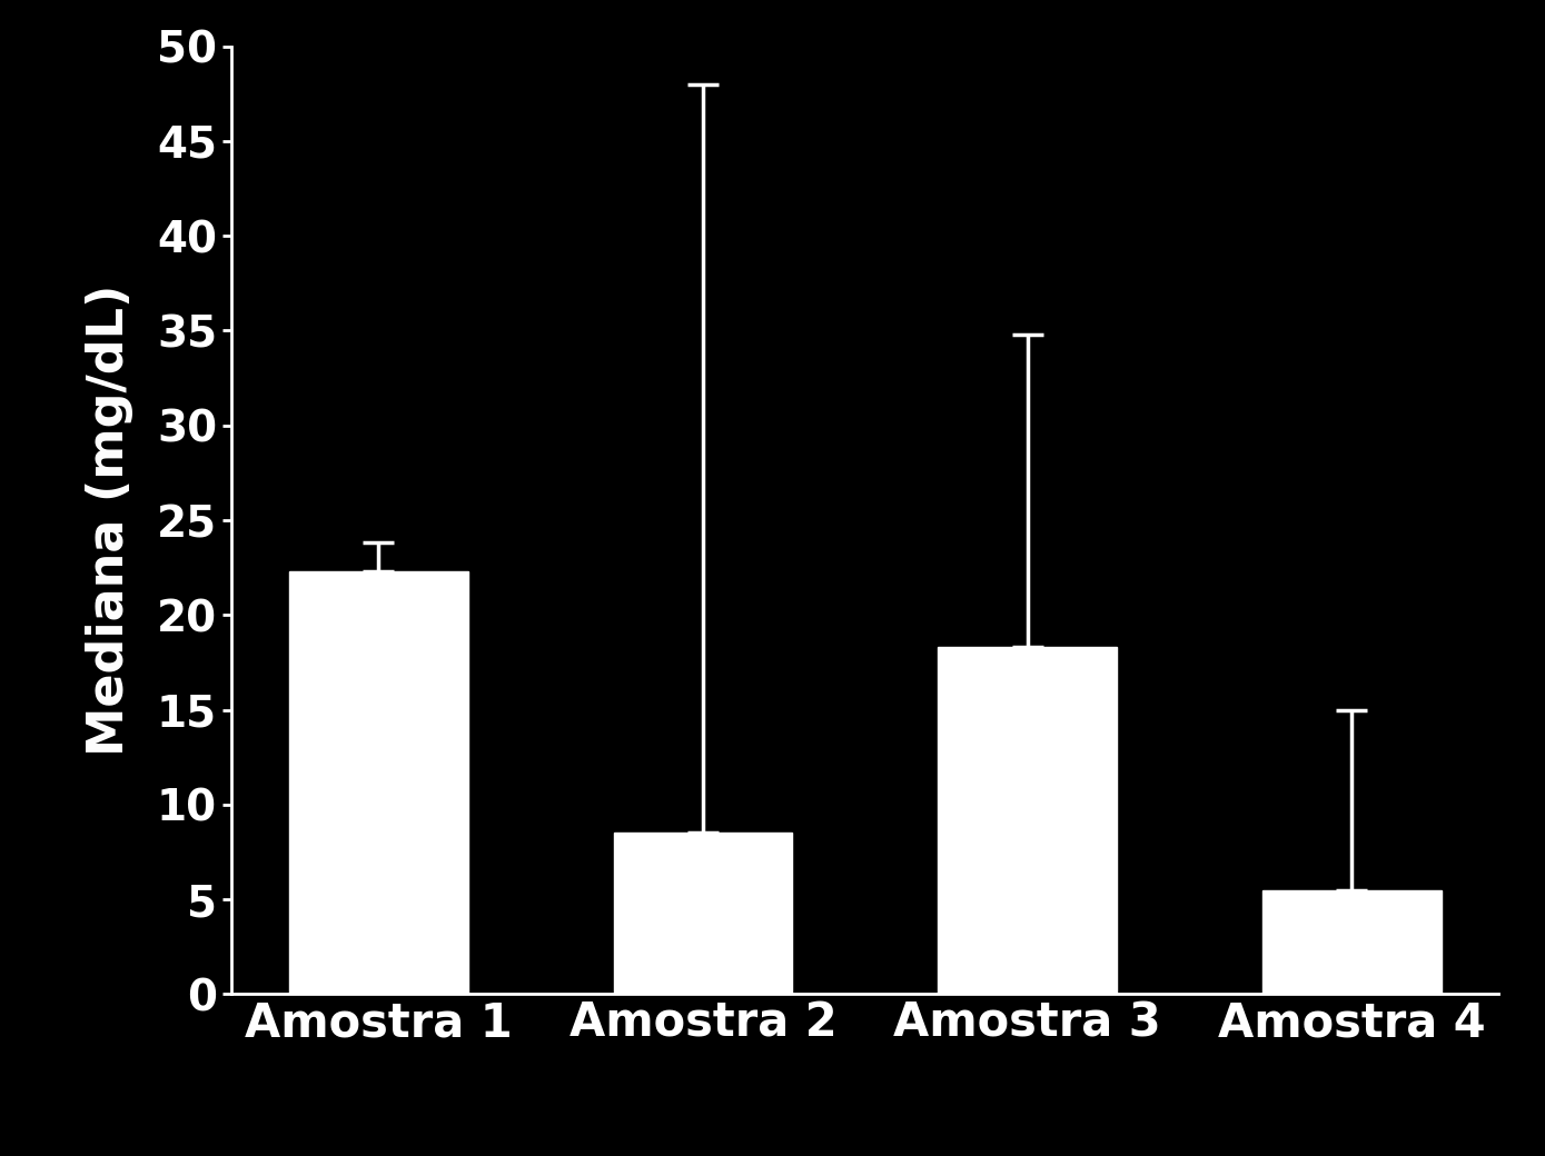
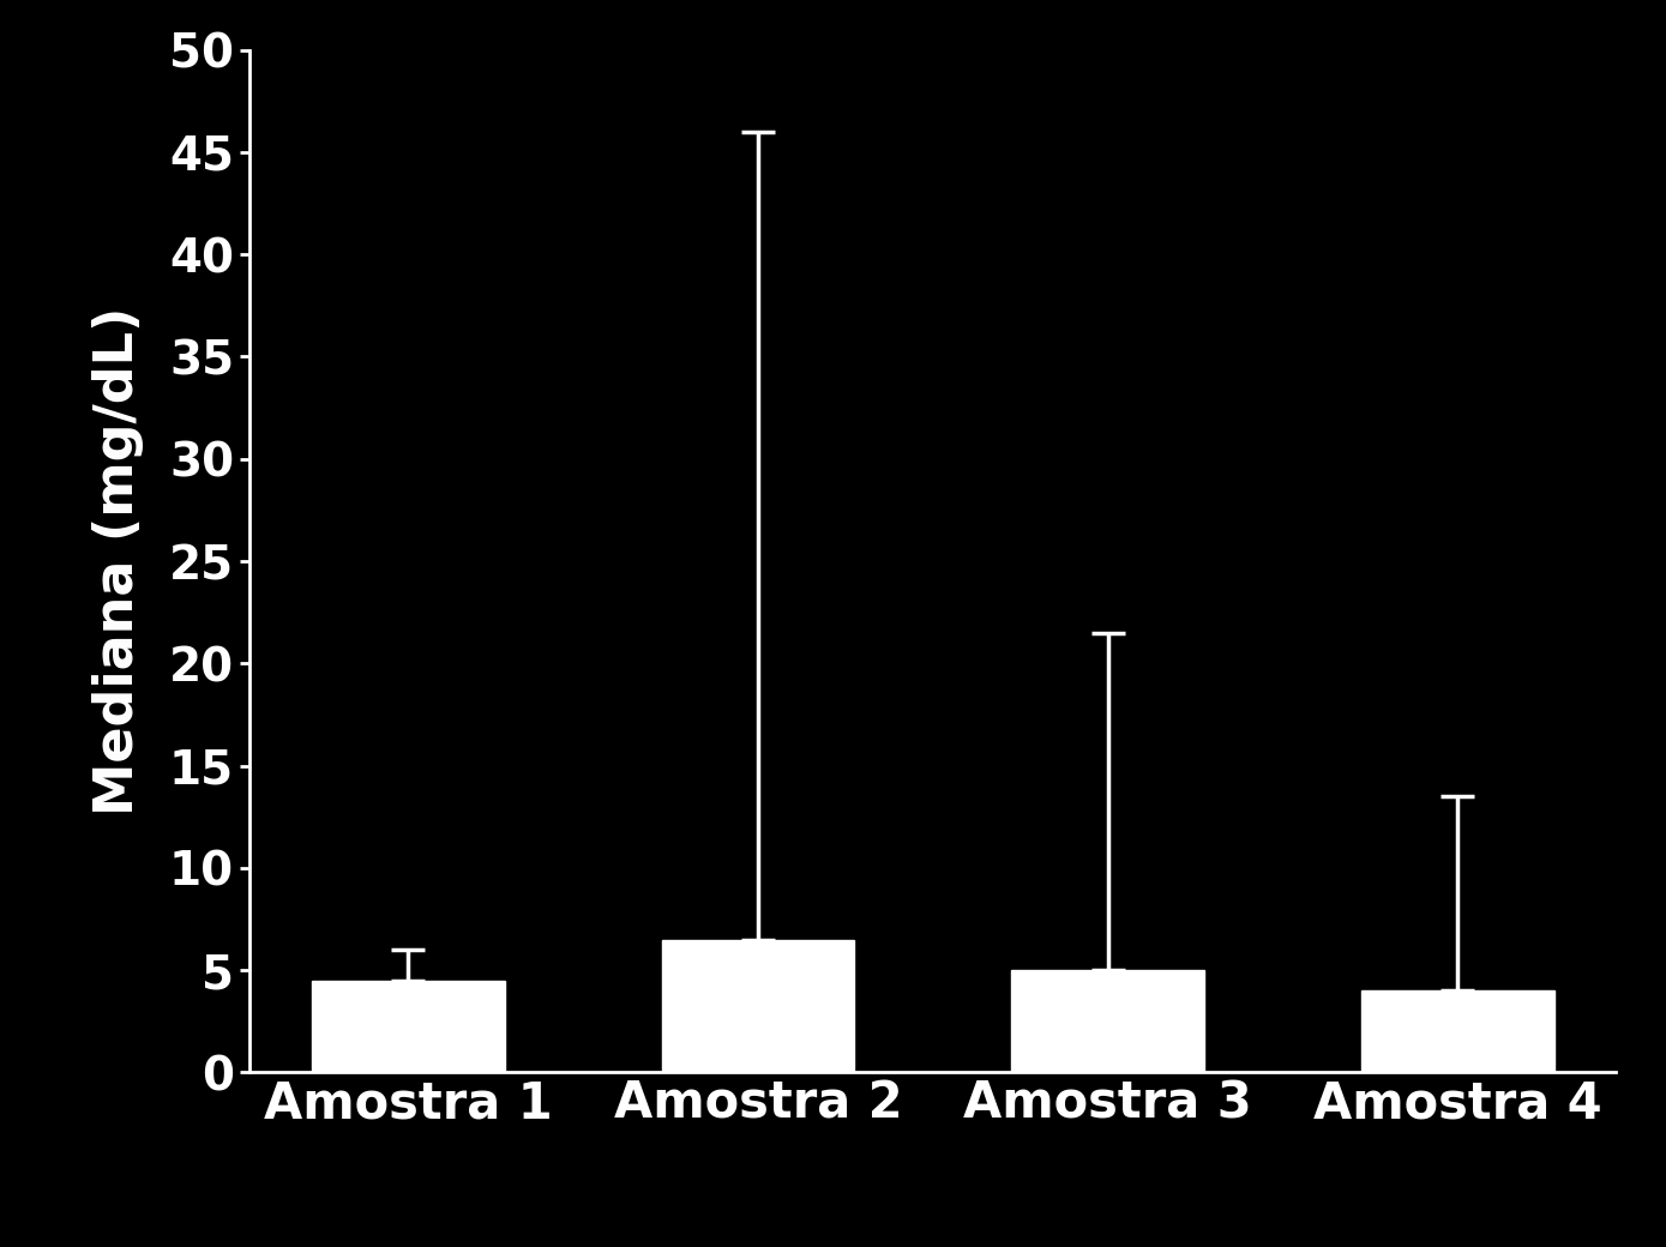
Amostra 1: 22.3 -> 4.5
Amostra 2: 8.5 -> 6.5
Amostra 3: 18.3 -> 5.0
Amostra 4: 5.5 -> 4.0
